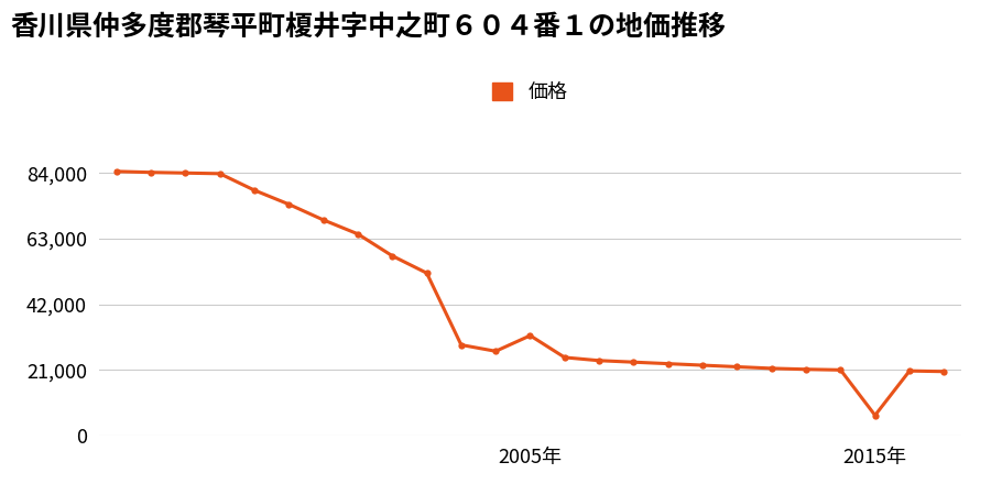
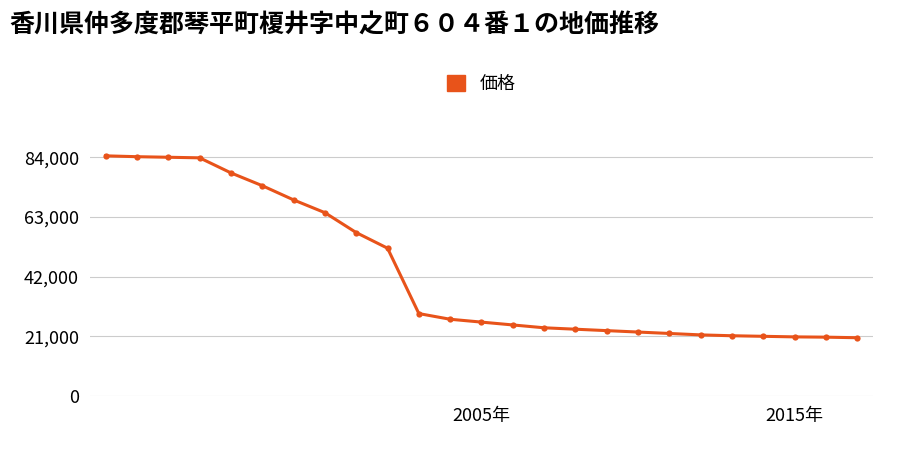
2005年: 32,000 -> 26,000
2015年: 6,500 -> 20,800
